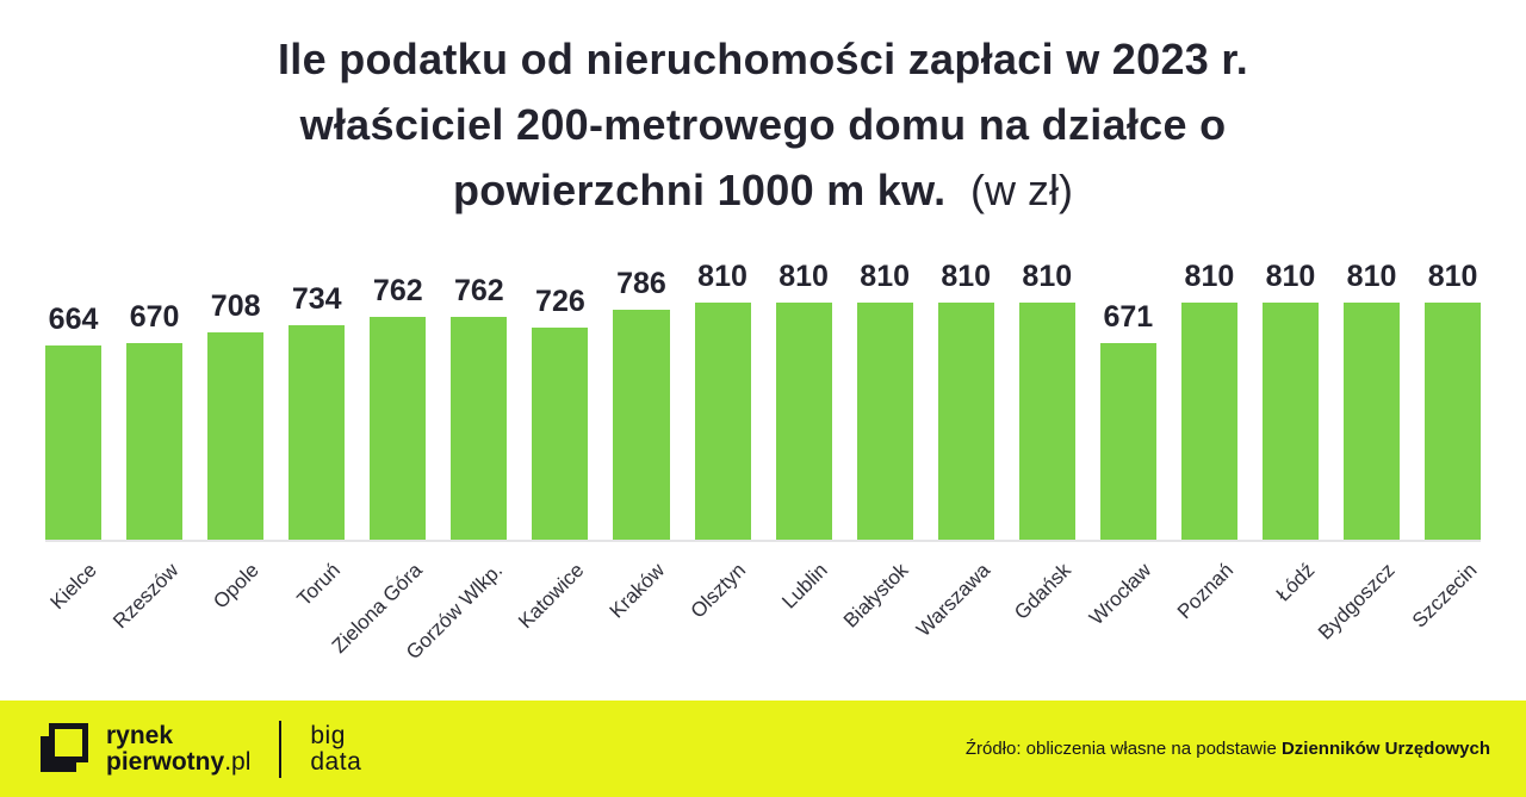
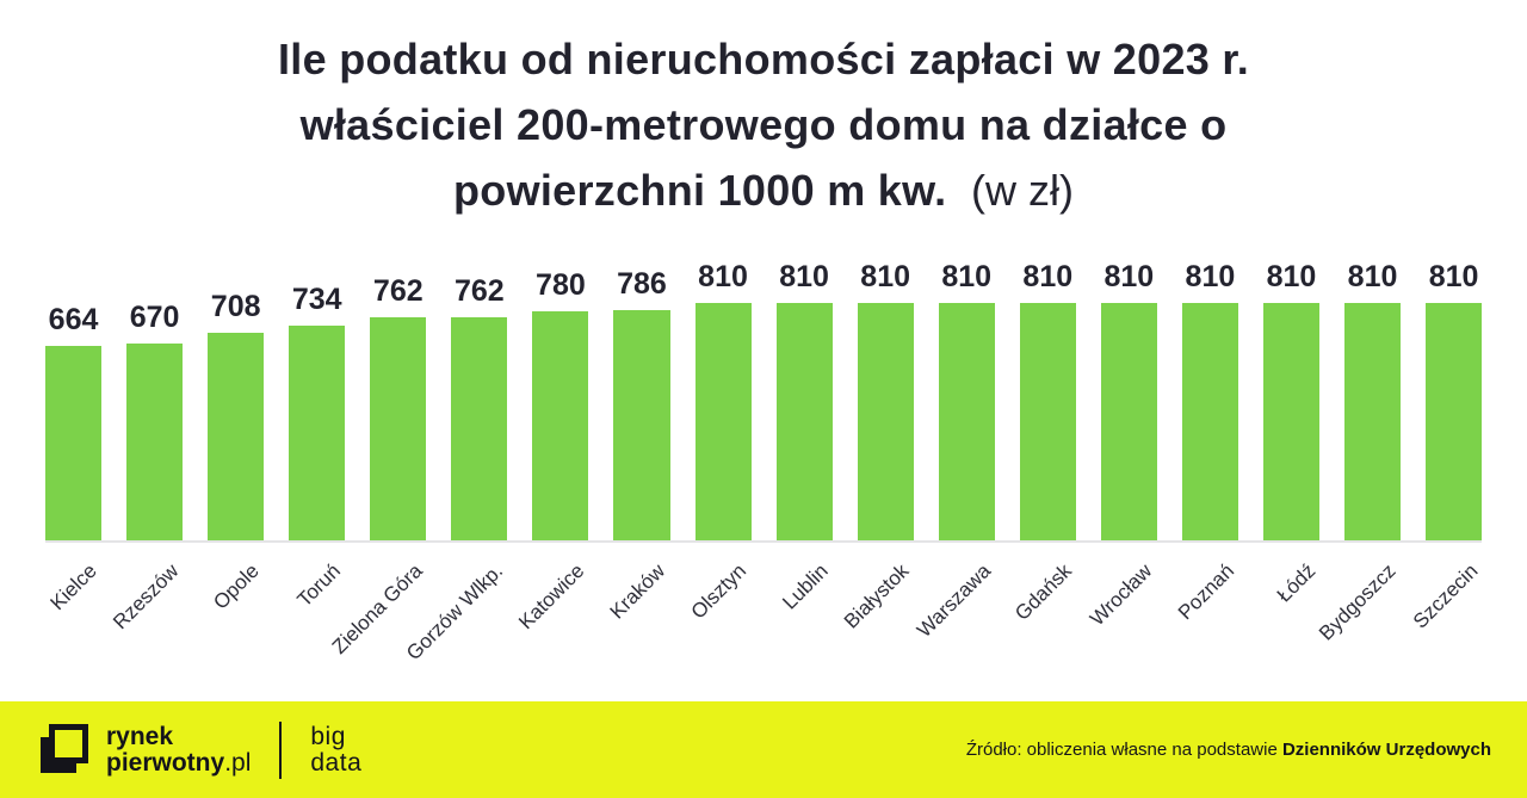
Katowice: 726 -> 780
Wrocław: 671 -> 810
